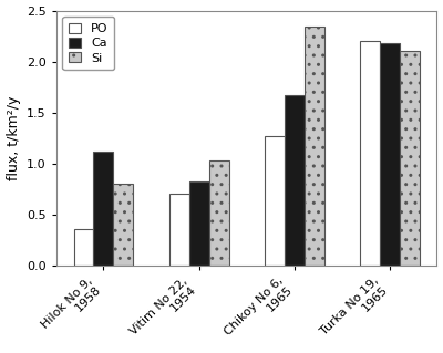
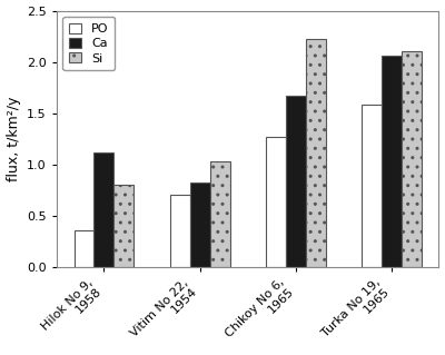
Si/Chikoy No 6, 1965: 2.34 -> 2.22
PO/Turka No 19, 1965: 2.20 -> 1.58
Ca/Turka No 19, 1965: 2.18 -> 2.06
